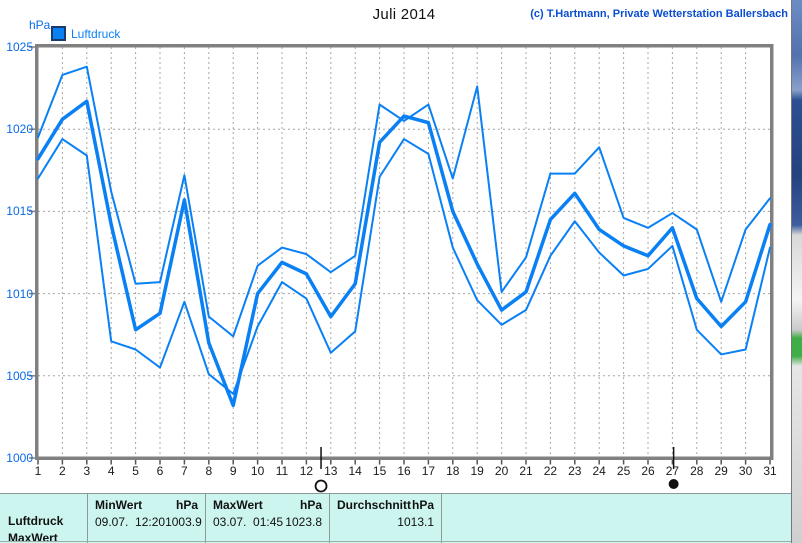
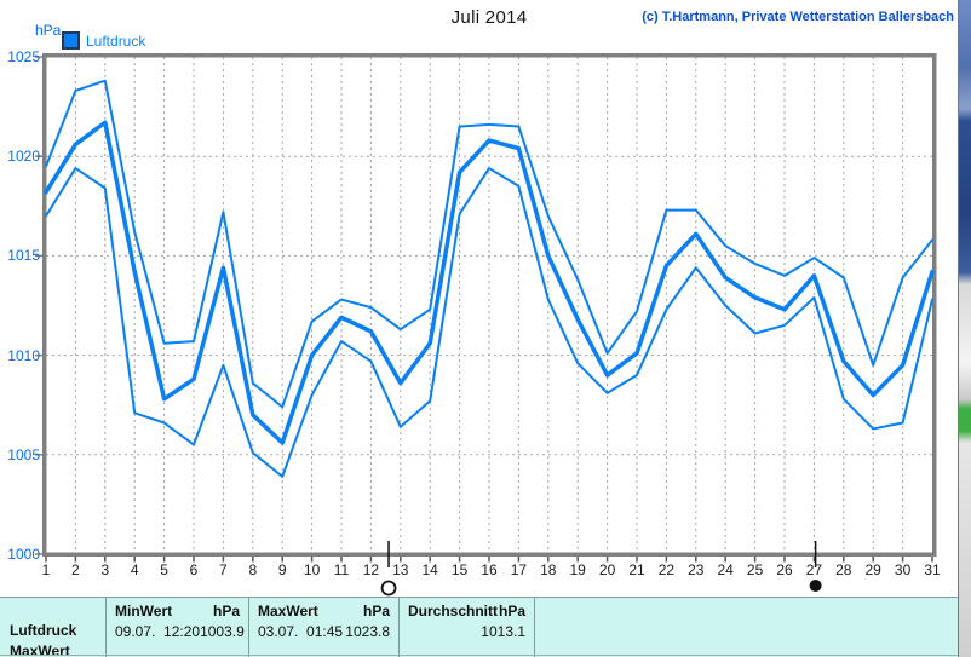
Durchschnitt/7: 1015.7 -> 1014.4
Durchschnitt/9: 1003.2 -> 1005.6
MaxWert/16: 1020.5 -> 1021.6
MaxWert/19: 1022.6 -> 1013.8
MaxWert/24: 1018.9 -> 1015.5
